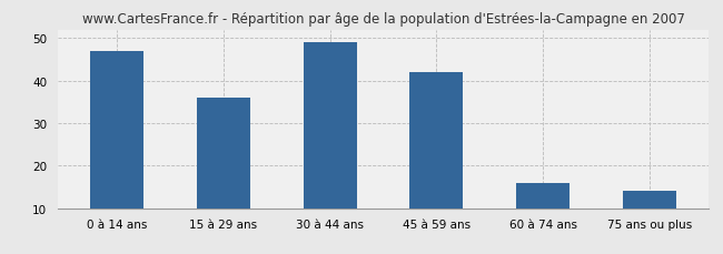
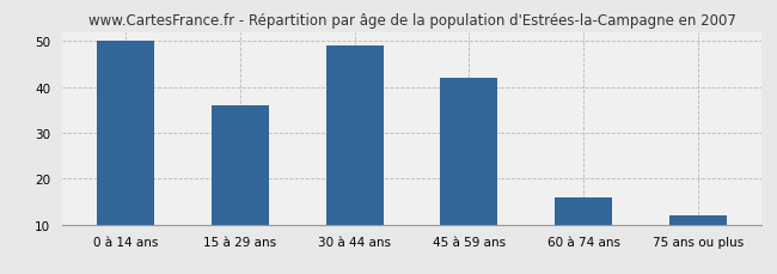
0 à 14 ans: 47 -> 50
75 ans ou plus: 14 -> 12
